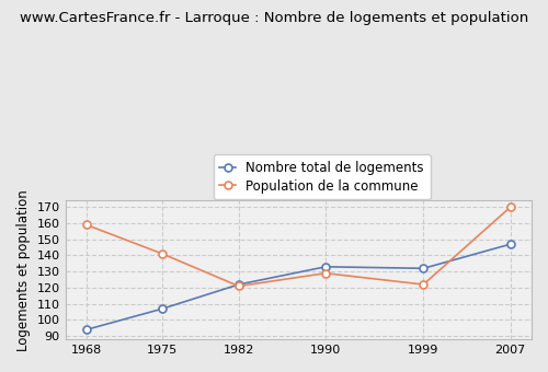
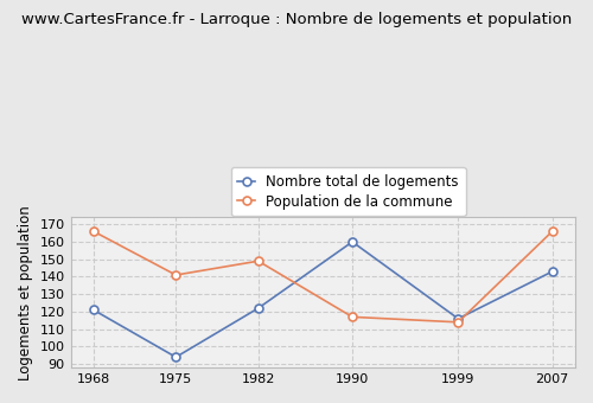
Nombre total de logements/1968: 94 -> 121
Population de la commune/1968: 159 -> 166
Nombre total de logements/1975: 107 -> 94
Population de la commune/1982: 121 -> 149
Nombre total de logements/1990: 133 -> 160
Population de la commune/1990: 129 -> 117
Nombre total de logements/1999: 132 -> 116
Population de la commune/1999: 122 -> 114
Nombre total de logements/2007: 147 -> 143
Population de la commune/2007: 170 -> 166
